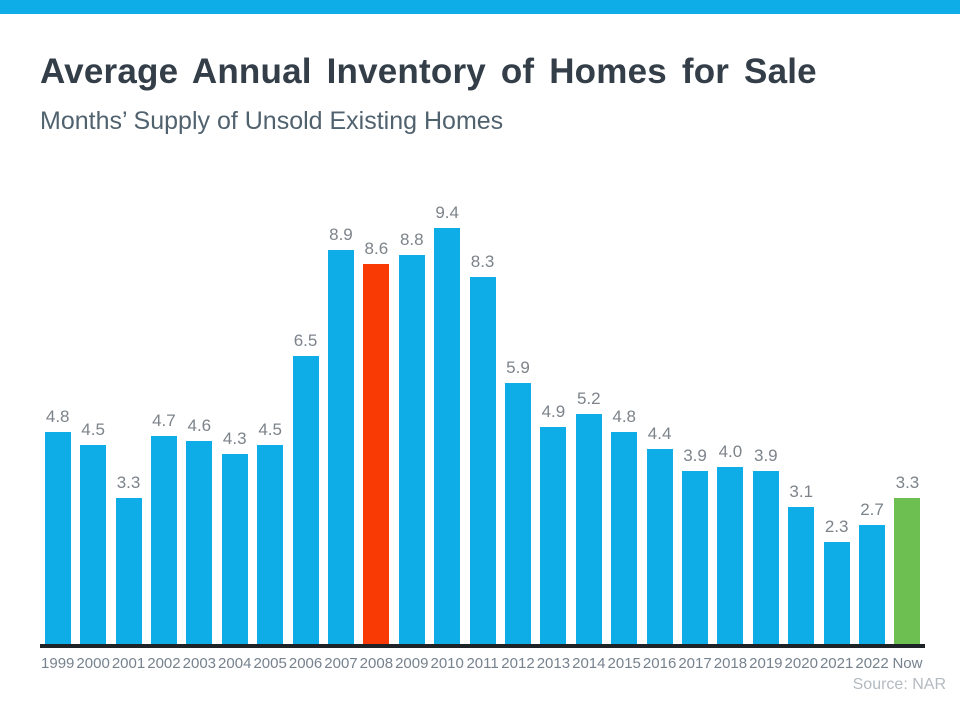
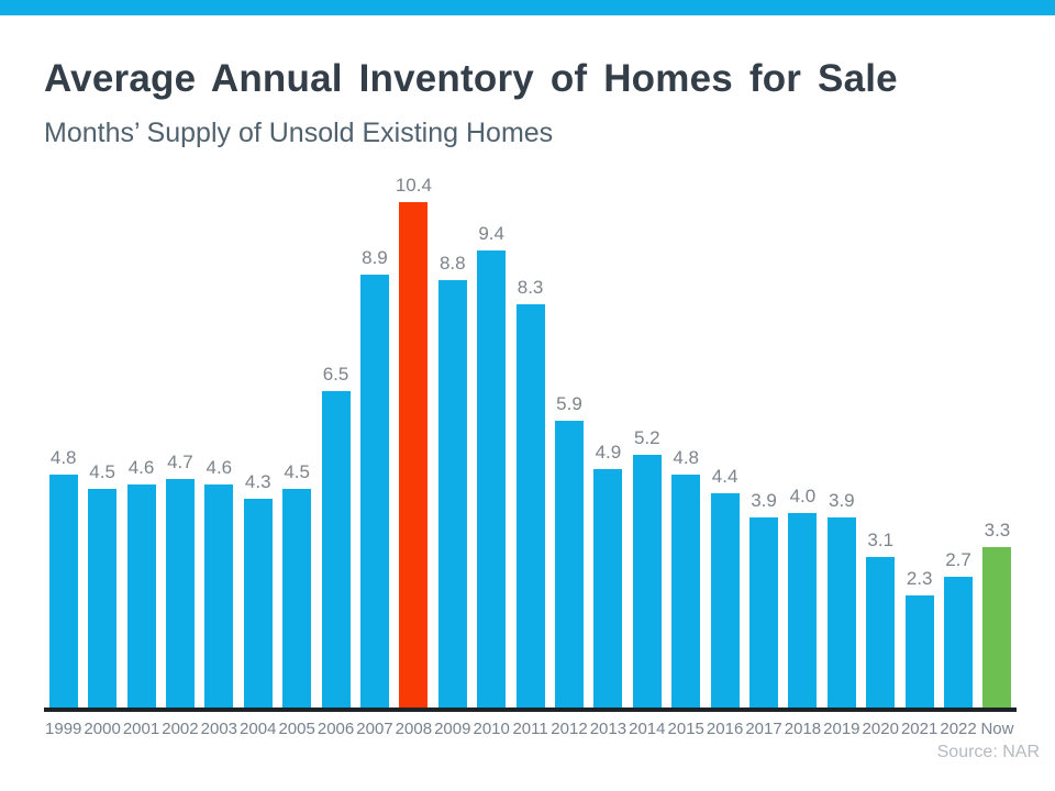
2001: 3.3 -> 4.6
2008: 8.6 -> 10.4
